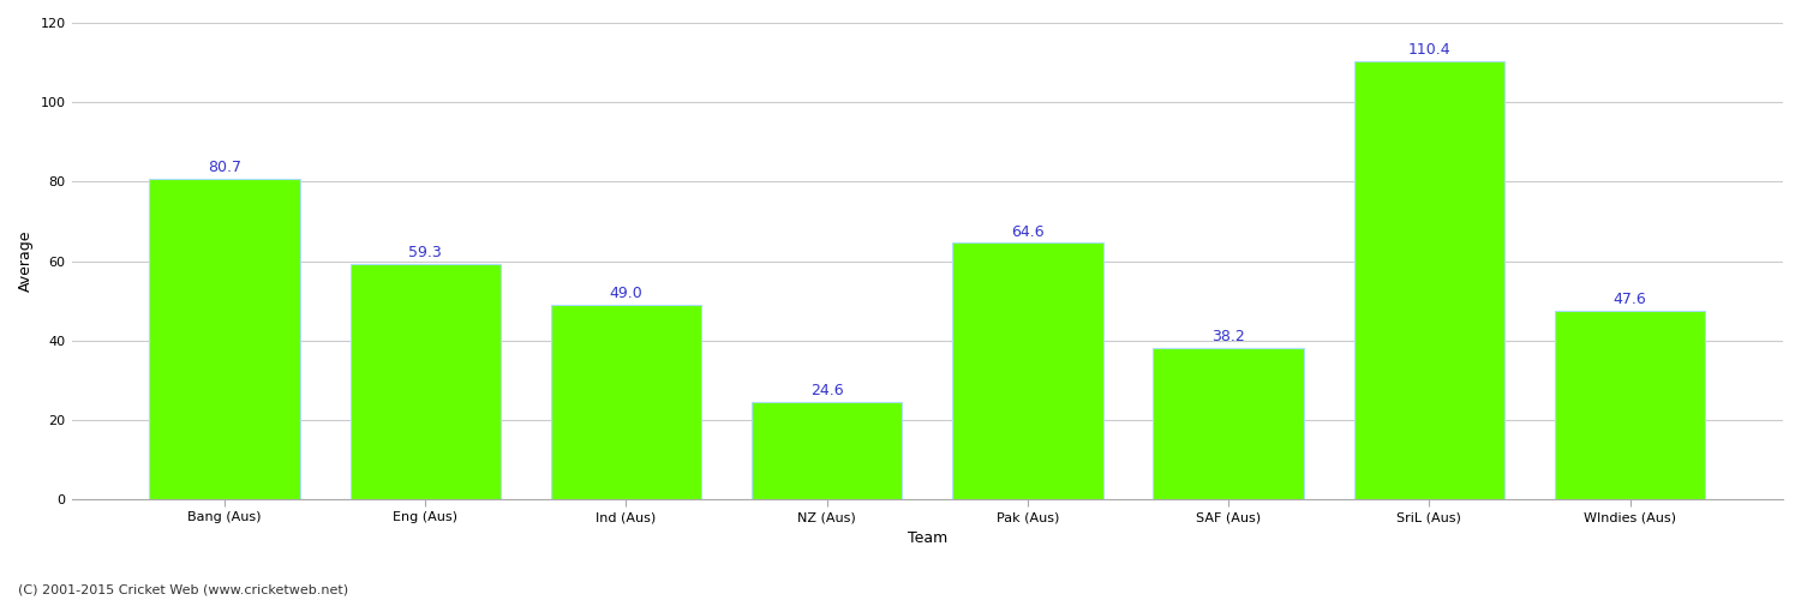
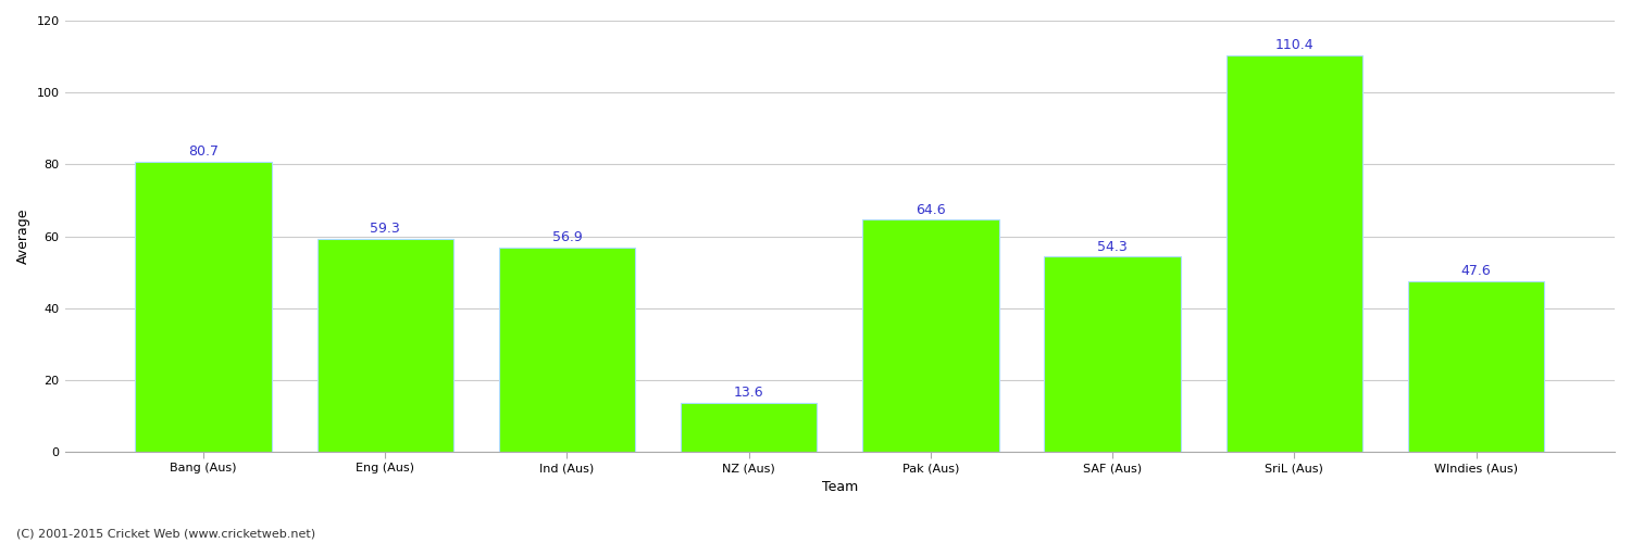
Ind (Aus): 49.0 -> 56.9
NZ (Aus): 24.6 -> 13.6
SAF (Aus): 38.2 -> 54.3
